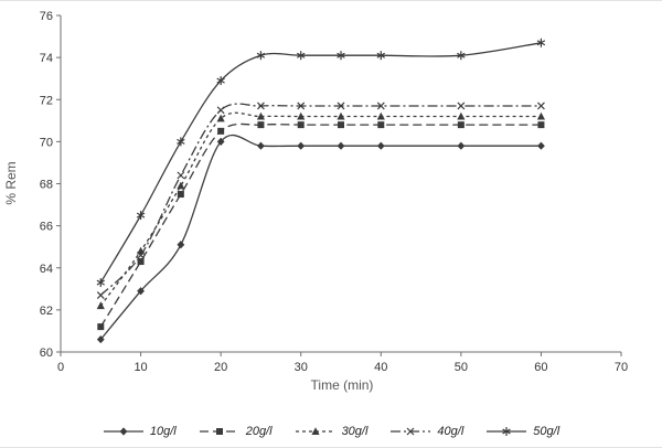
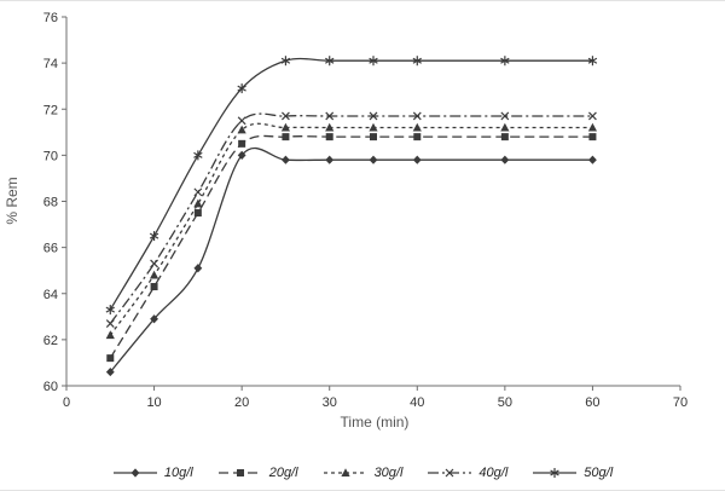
40g/l/10: 64.6 -> 65.3
50g/l/60: 74.7 -> 74.1
